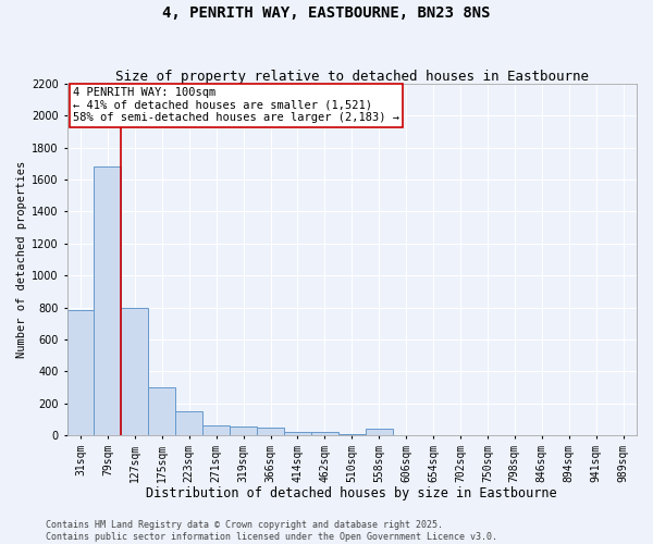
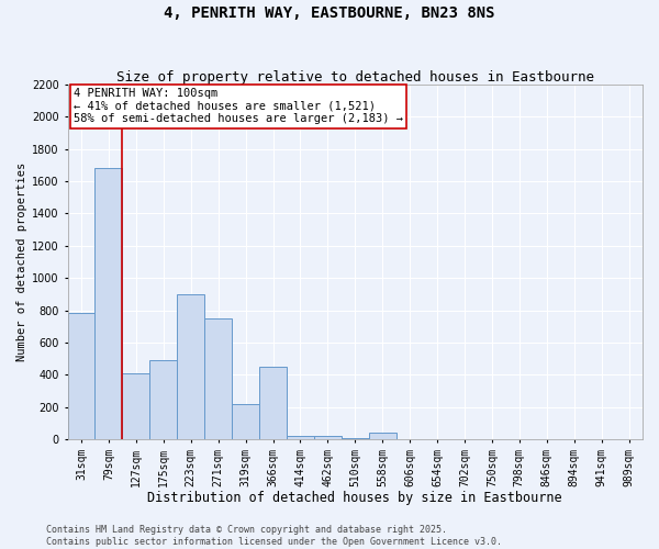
127sqm: 800 -> 410
175sqm: 300 -> 490
223sqm: 150 -> 900
271sqm: 60 -> 750
319sqm: 60 -> 220
366sqm: 40 -> 450
